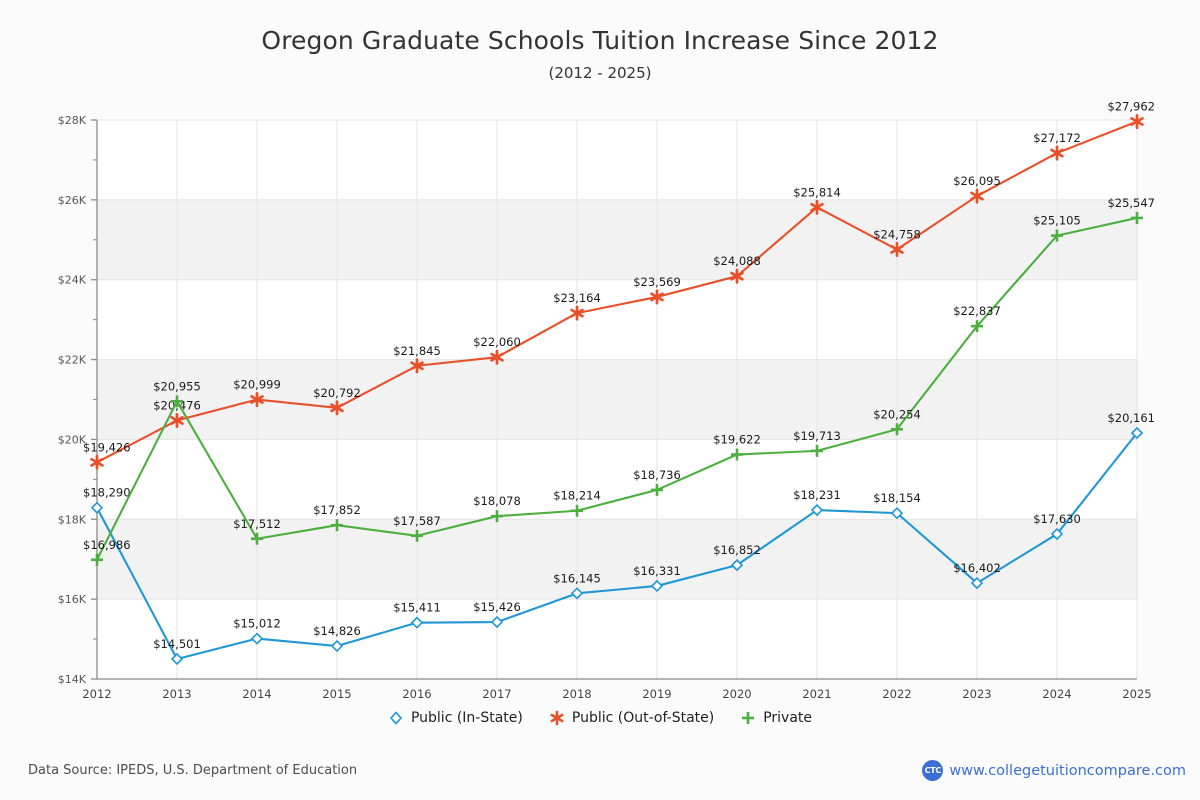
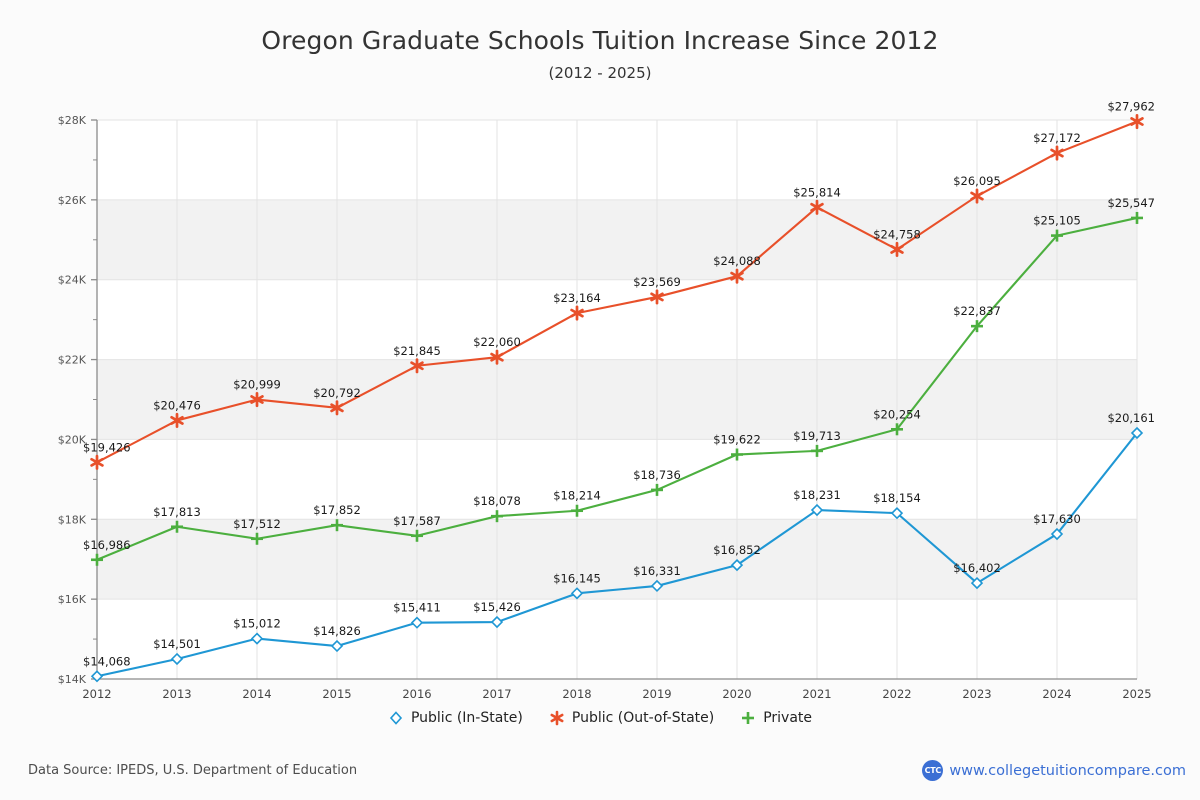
Public (In-State)/2012: $18,290 -> $14,068
Private/2013: $20,955 -> $17,813
